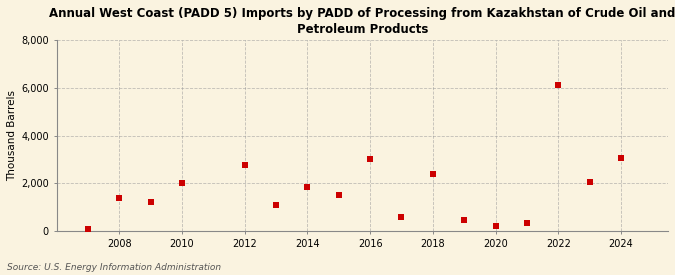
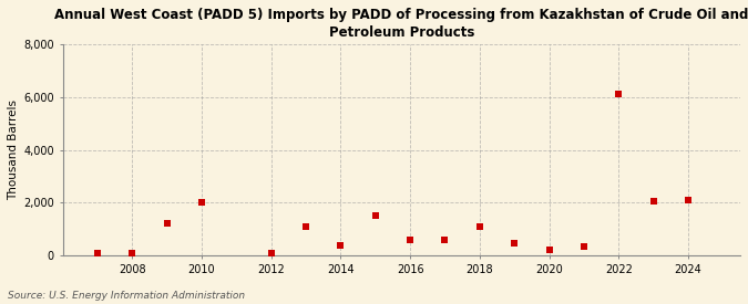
2008: 1,400 -> 100
2012: 2,750 -> 100
2014: 1,850 -> 400
2016: 3,000 -> 600
2018: 2,400 -> 1,100
2024: 3,050 -> 2,100
